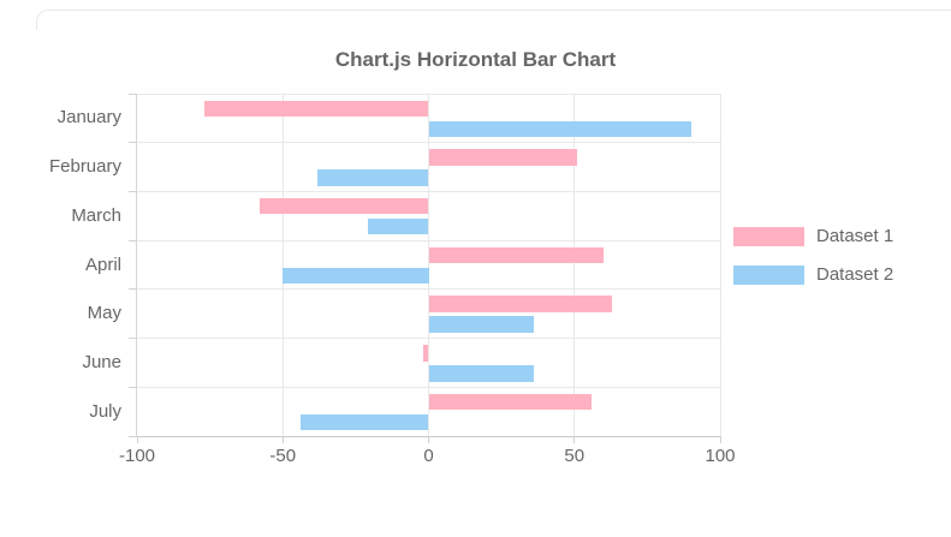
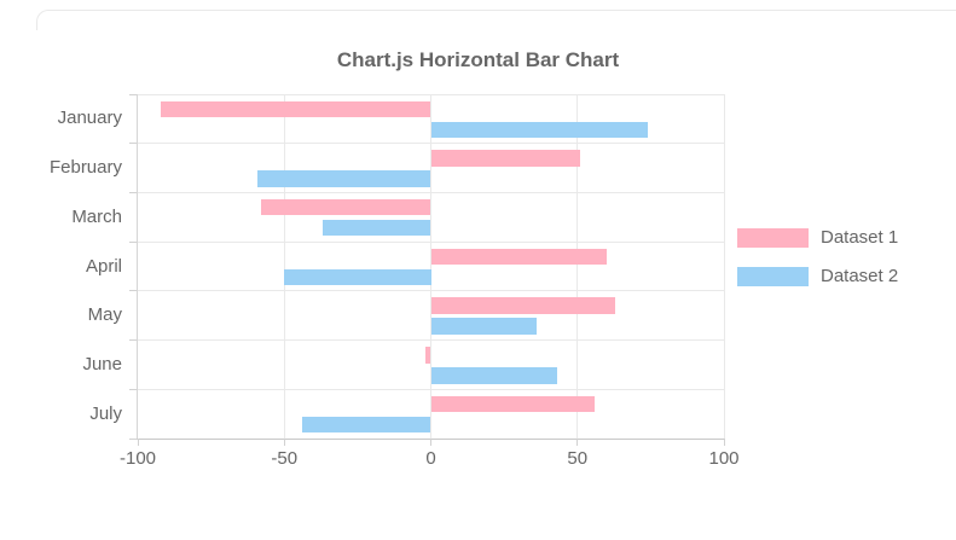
Dataset 1/January: -77 -> -92
Dataset 2/January: 90 -> 74
Dataset 2/February: -38 -> -59
Dataset 2/March: -21 -> -37
Dataset 2/June: 36 -> 43
